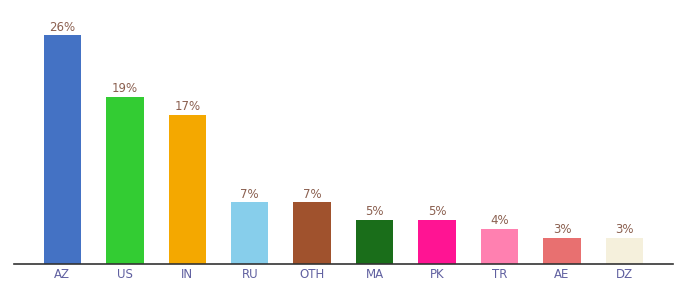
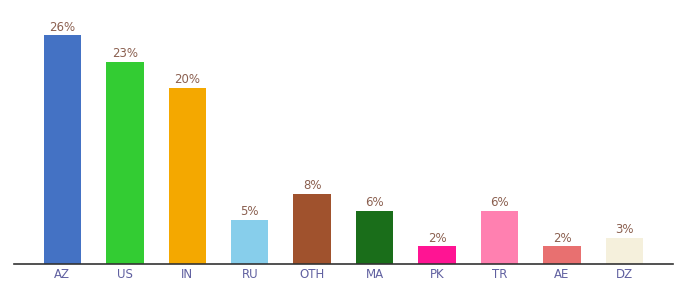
US: 19% -> 23%
IN: 17% -> 20%
RU: 7% -> 5%
OTH: 7% -> 8%
MA: 5% -> 6%
PK: 5% -> 2%
TR: 4% -> 6%
AE: 3% -> 2%
